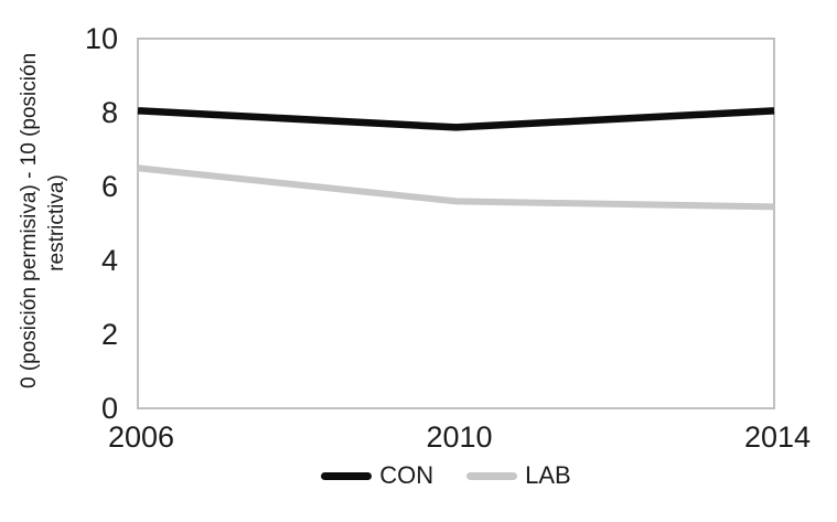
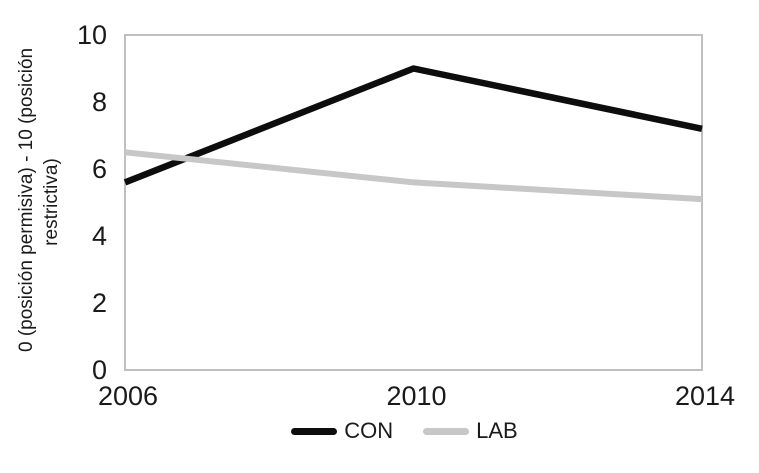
CON/2006: 8.1 -> 5.6
CON/2010: 7.6 -> 9.0
CON/2014: 8.1 -> 7.2
LAB/2014: 5.5 -> 5.1
